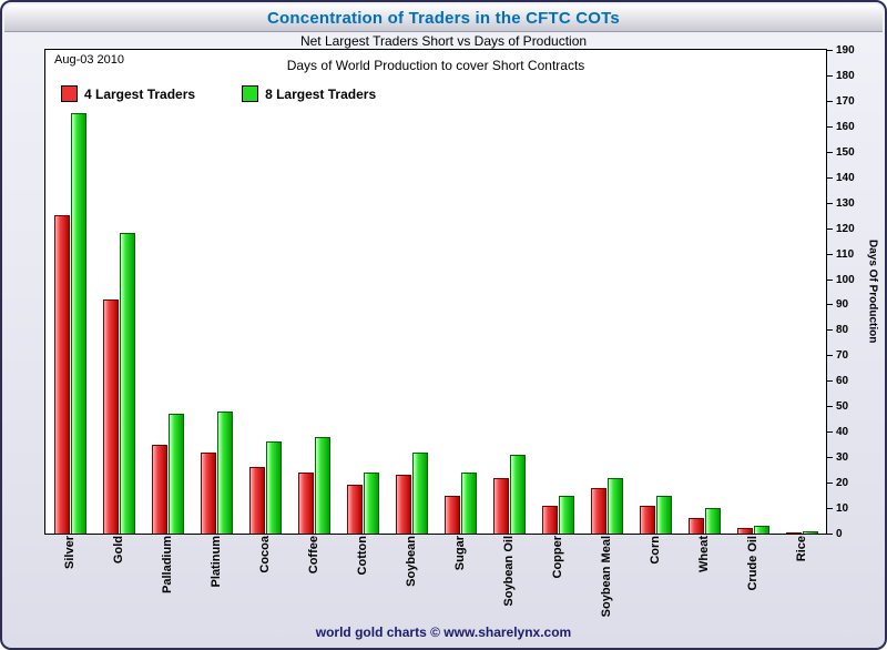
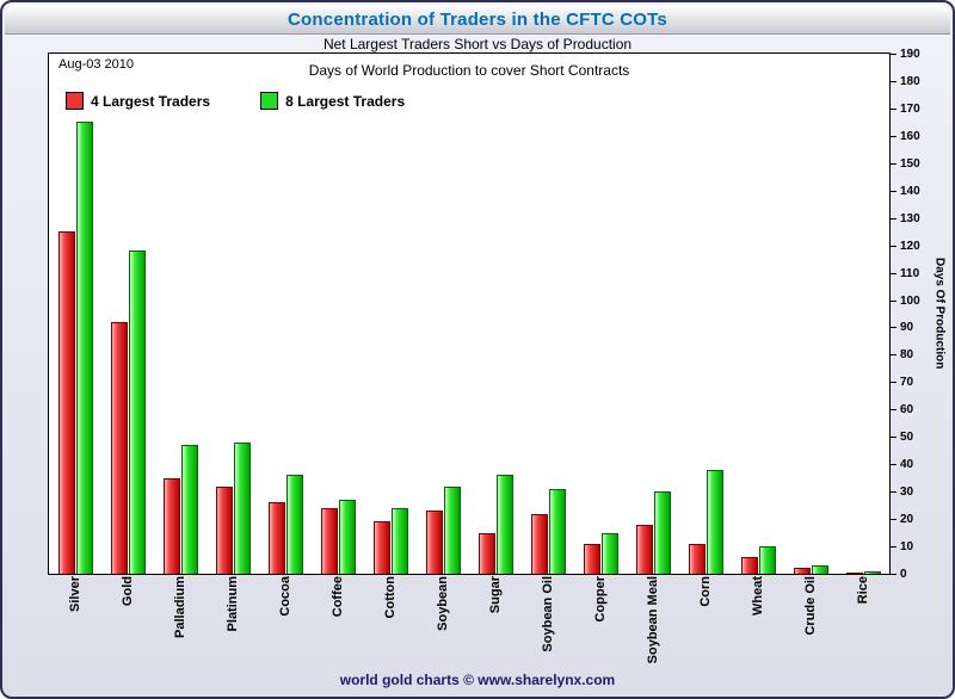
8 Largest Traders/Coffee: 38 -> 27
8 Largest Traders/Sugar: 24 -> 36
8 Largest Traders/Soybean Meal: 22 -> 30
8 Largest Traders/Corn: 15 -> 38
